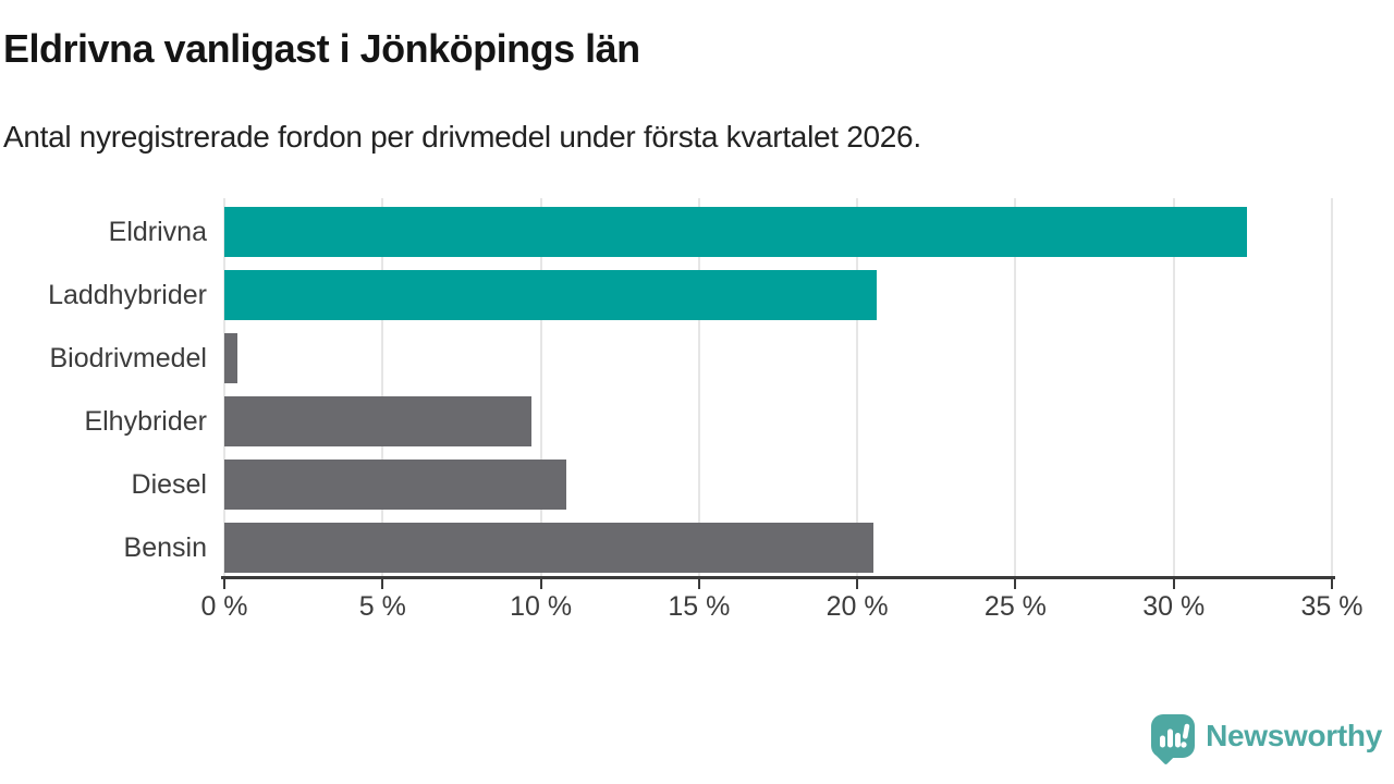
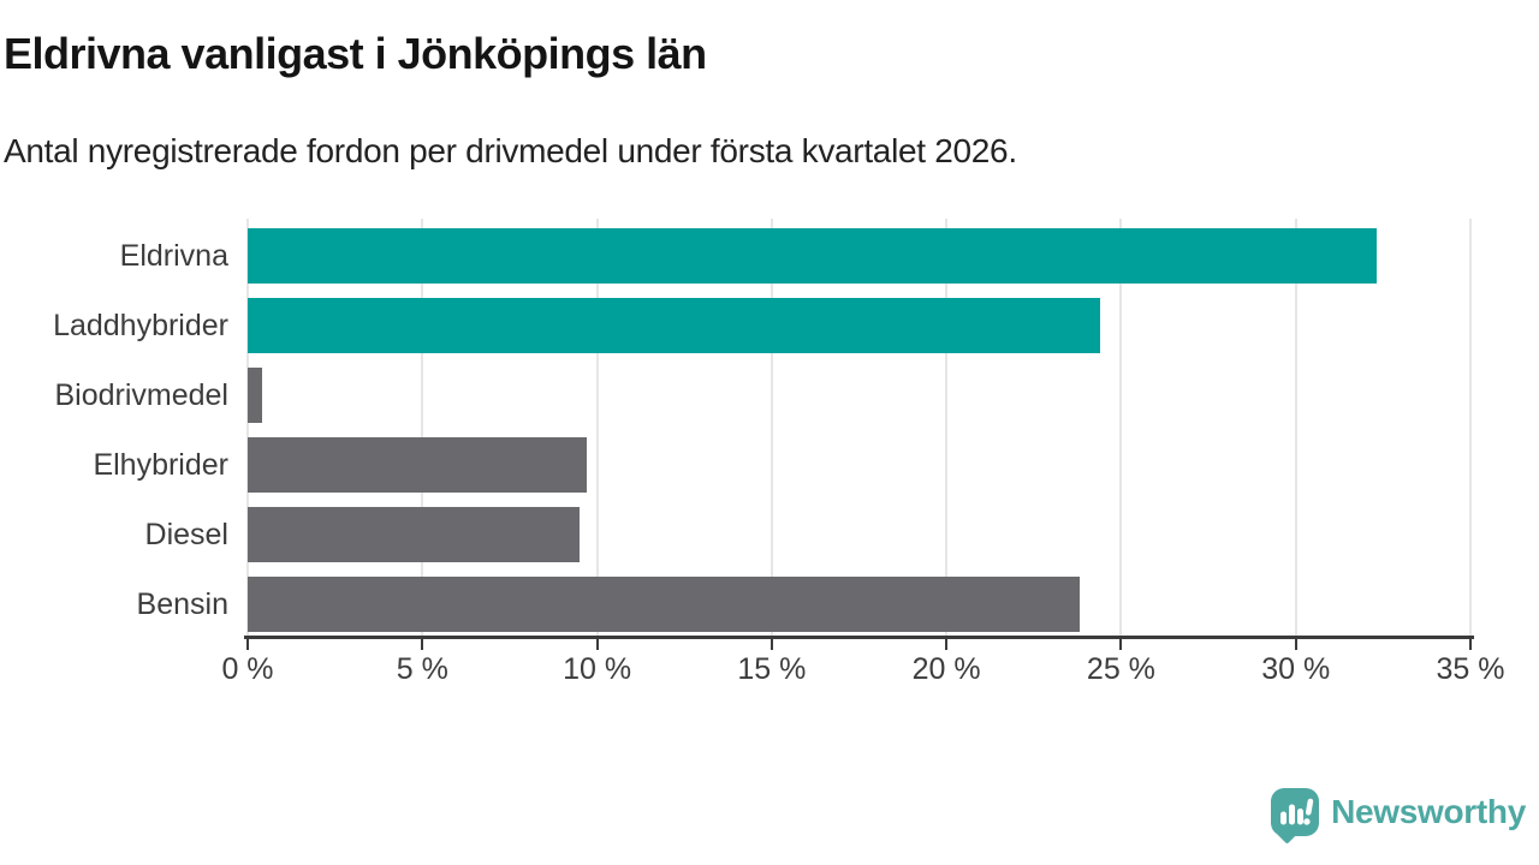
Laddhybrider: 20.6% -> 24.4%
Diesel: 10.8% -> 9.5%
Bensin: 20.5% -> 23.8%
